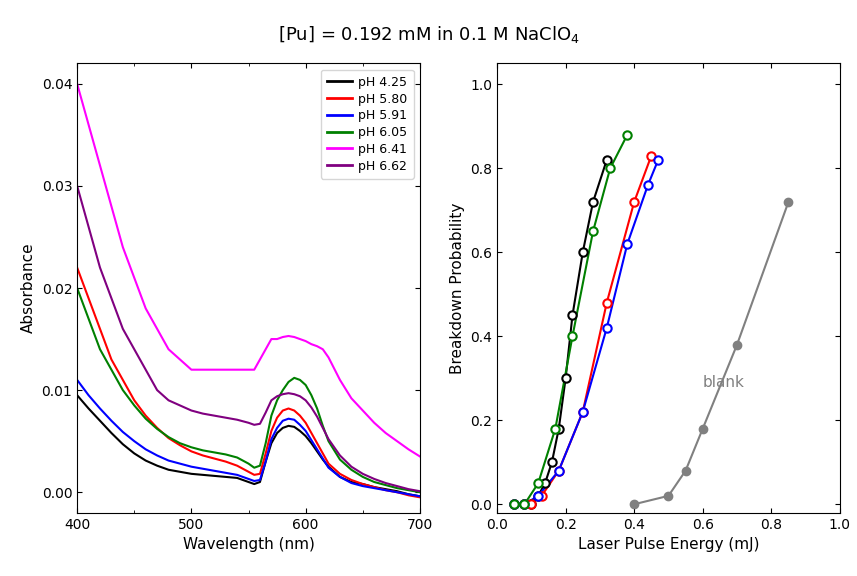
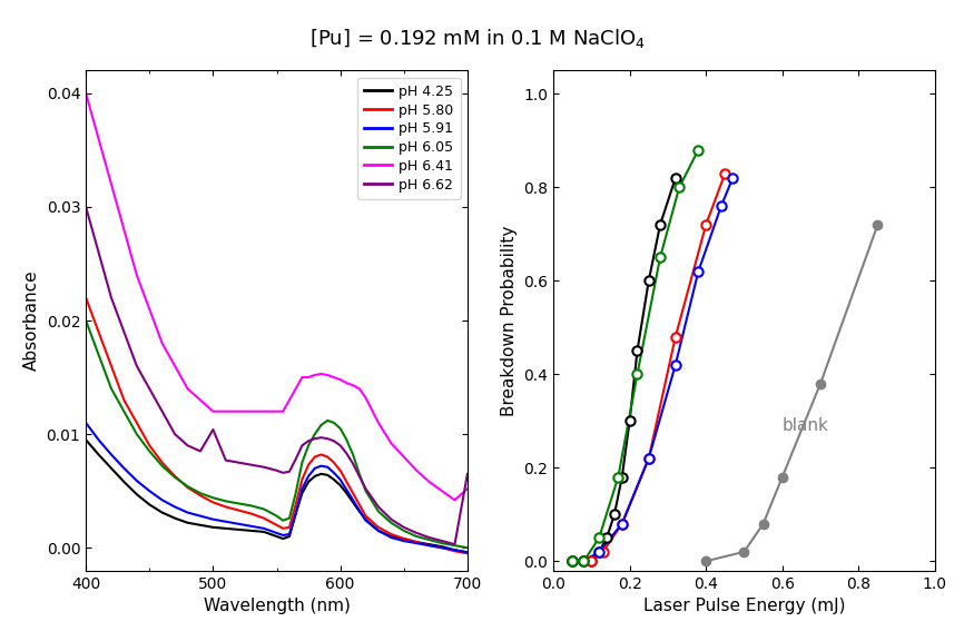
pH 6.62/500: 0.0080 -> 0.0104
pH 6.41/700: 0.0035 -> 0.0052
pH 6.62/700: 0.0001 -> 0.0065
